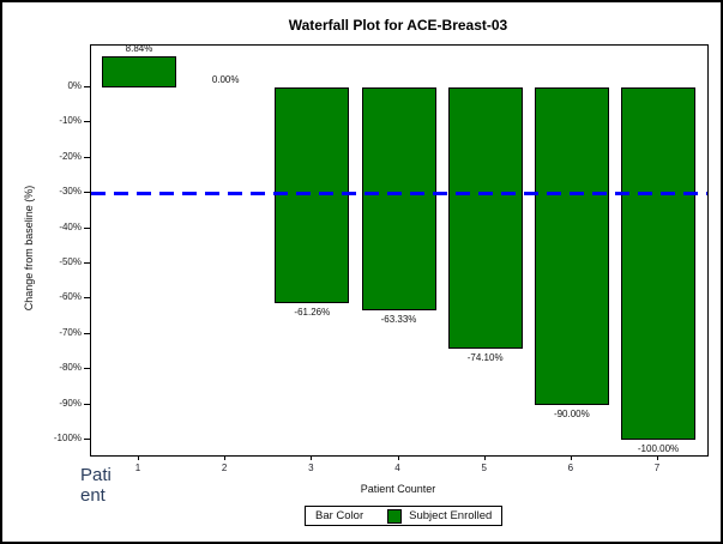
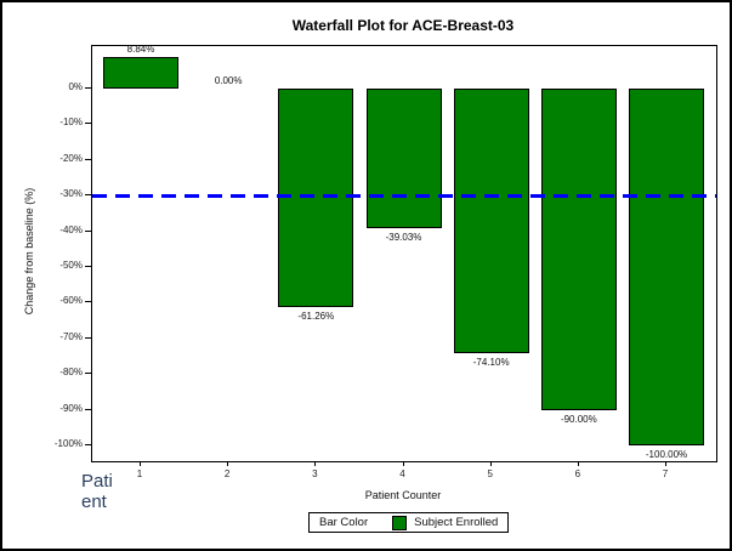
4: -63.33% -> -39.03%
